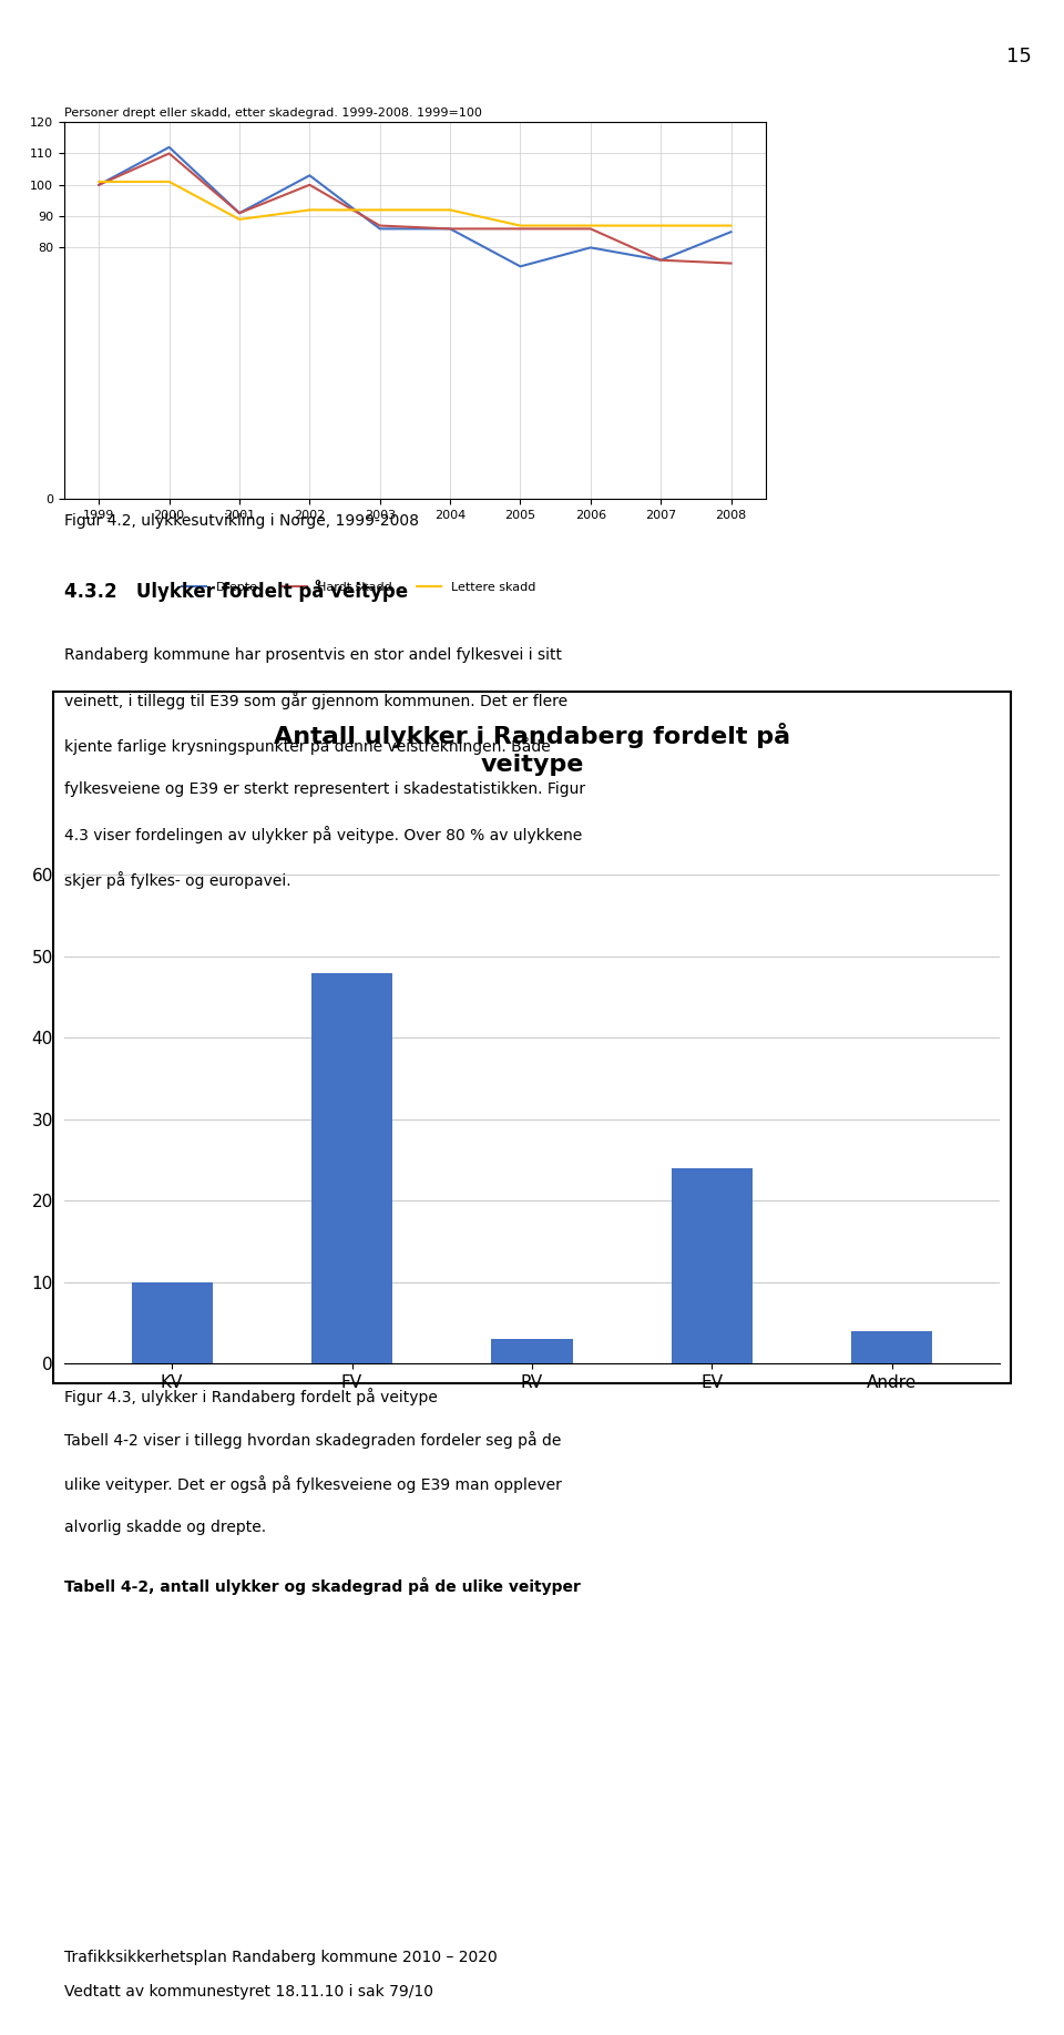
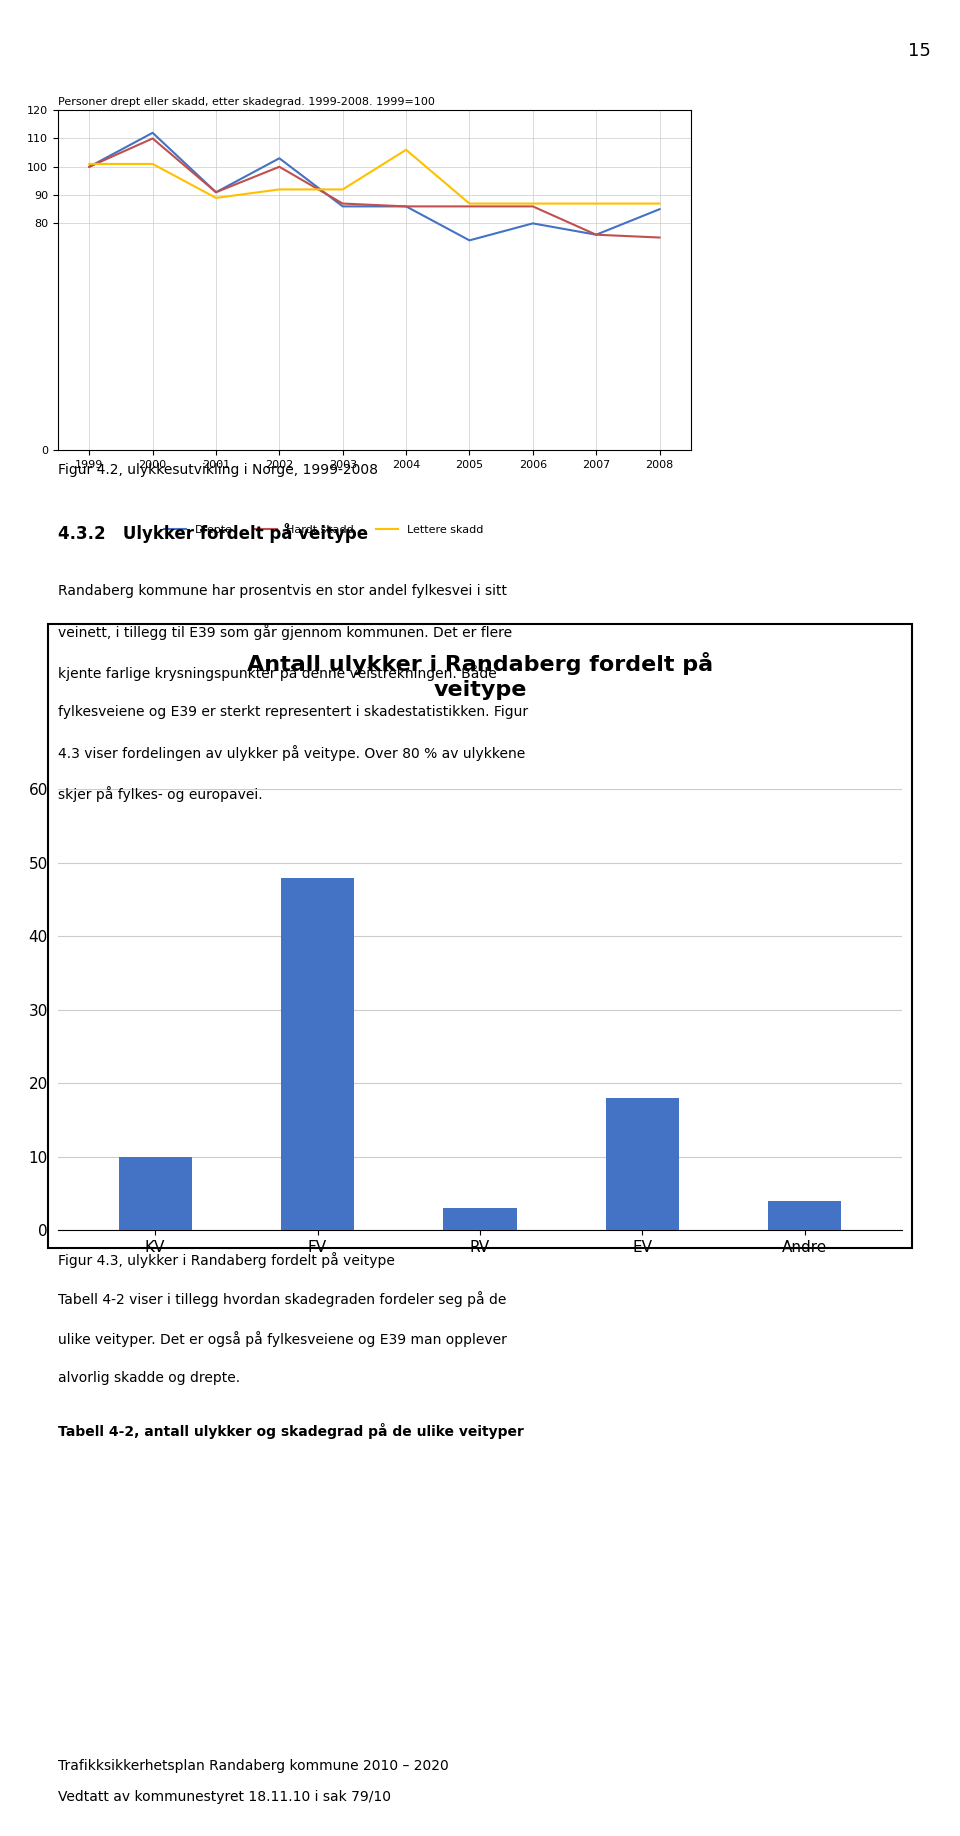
Lettere skadd/2004: 92 -> 106
EV: 24 -> 18
